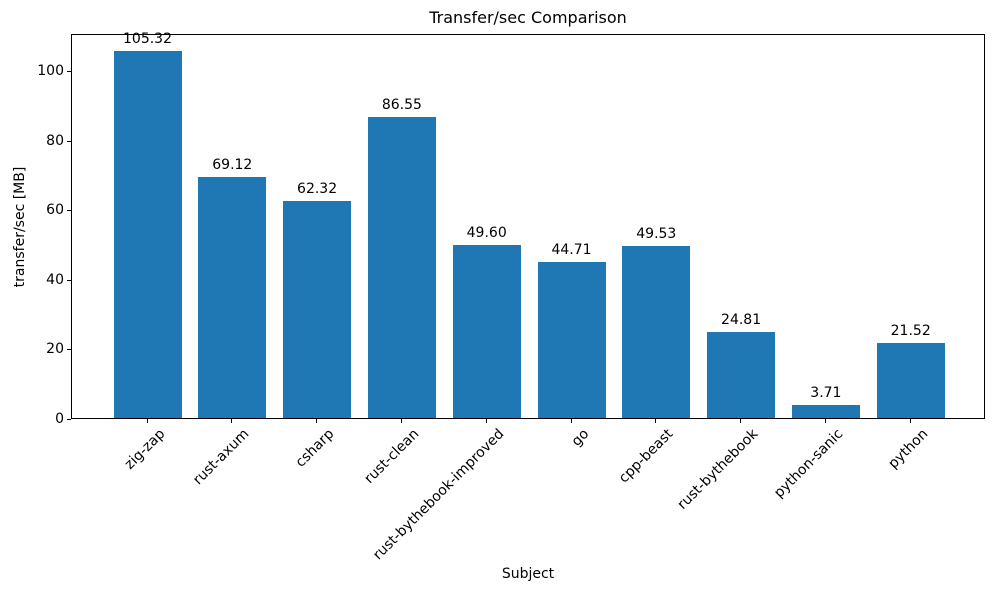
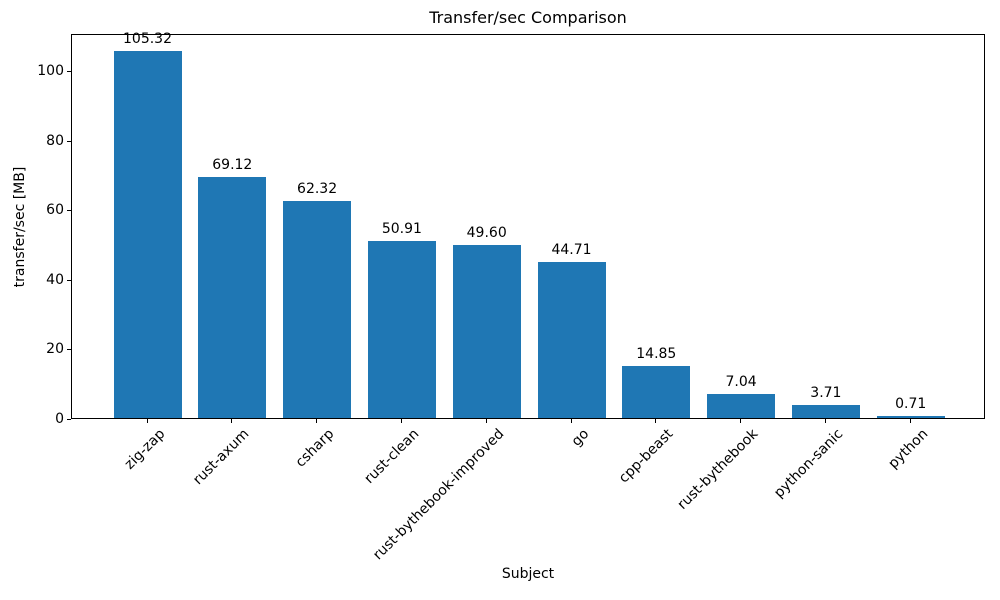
rust-clean: 86.55 -> 50.91
cpp-beast: 49.53 -> 14.85
rust-bythebook: 24.81 -> 7.04
python: 21.52 -> 0.71
